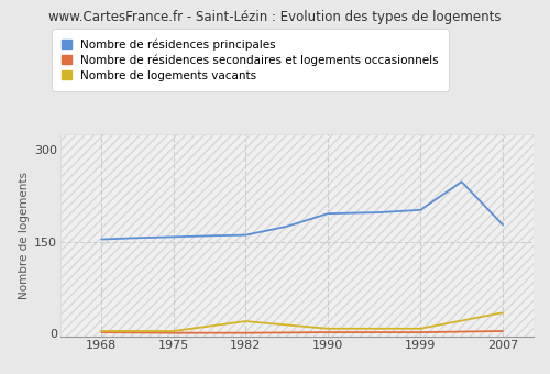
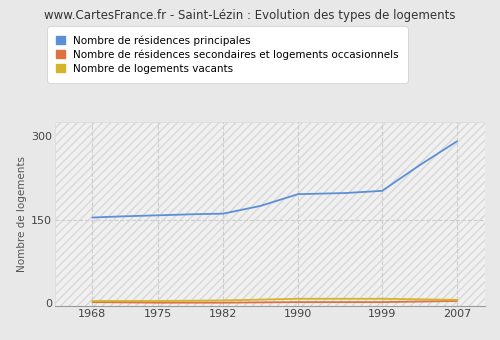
Nombre de logements vacants/1982: 20 -> 5
Nombre de résidences principales/2007: 178 -> 291
Nombre de logements vacants/2007: 34 -> 6
